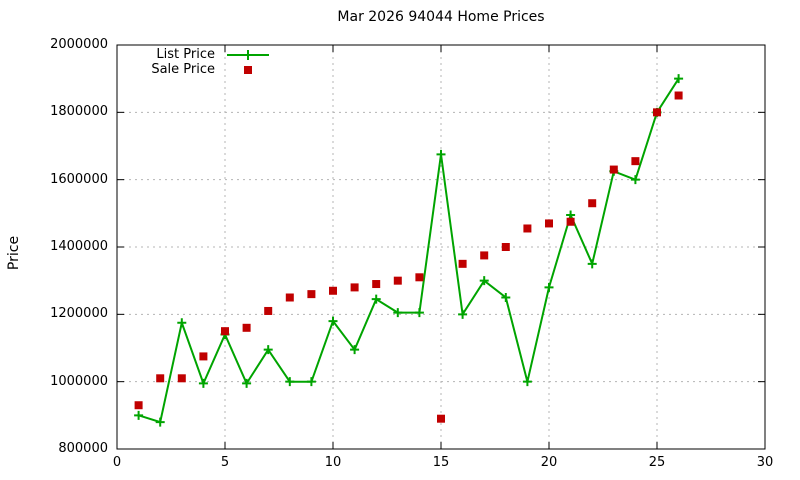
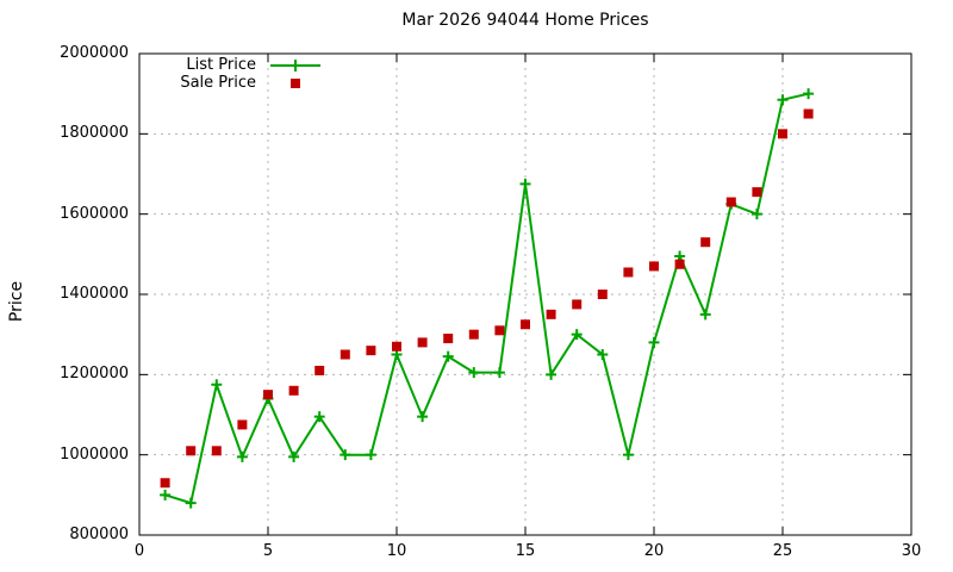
List Price/10: 1180000 -> 1250000
Sale Price/15: 890000 -> 1320000
List Price/25: 1800000 -> 1880000
